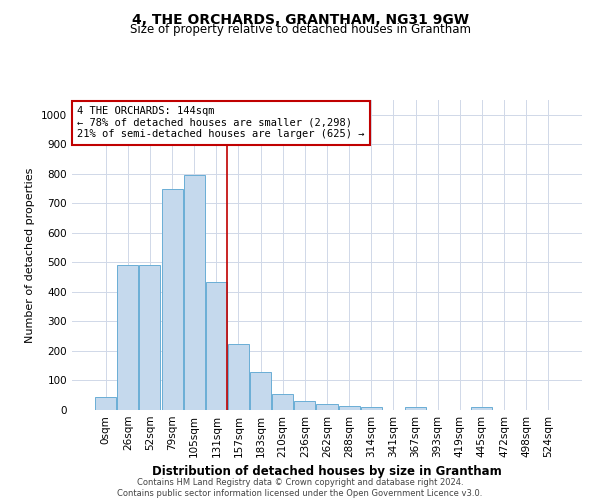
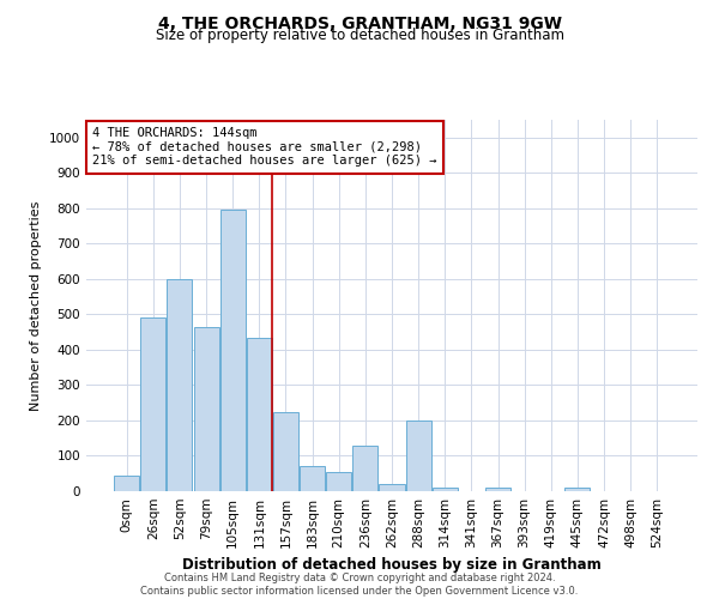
52sqm: 490 -> 600
79sqm: 750 -> 465
183sqm: 130 -> 70
236sqm: 30 -> 130
288sqm: 15 -> 200
